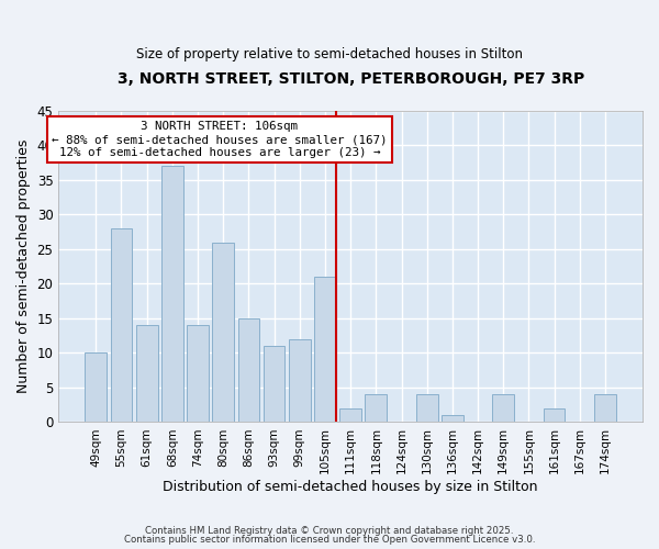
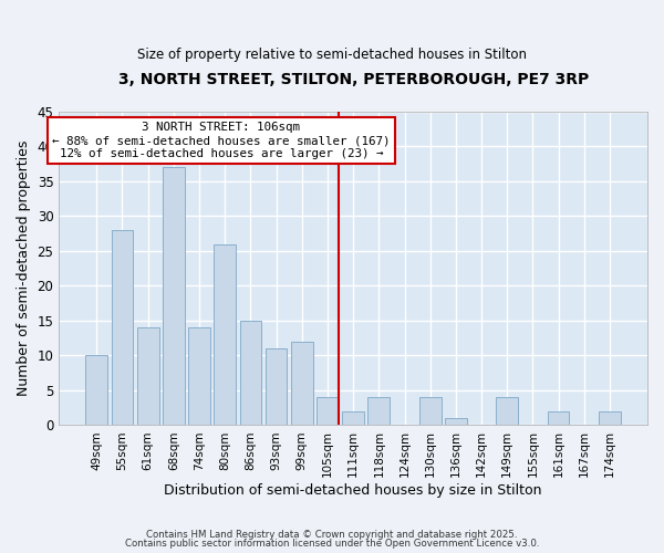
105sqm: 21 -> 4
174sqm: 4 -> 2
